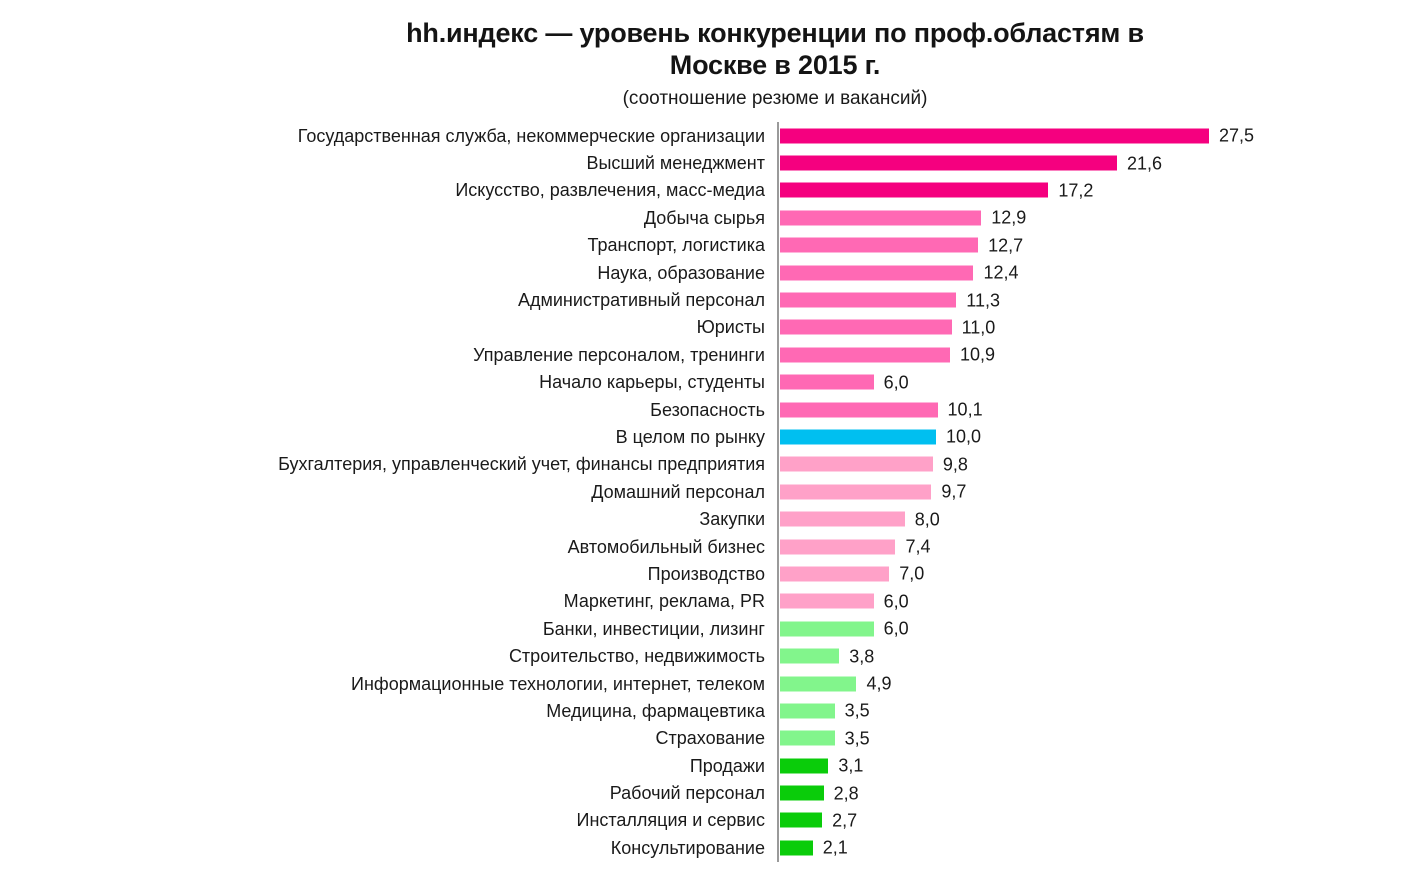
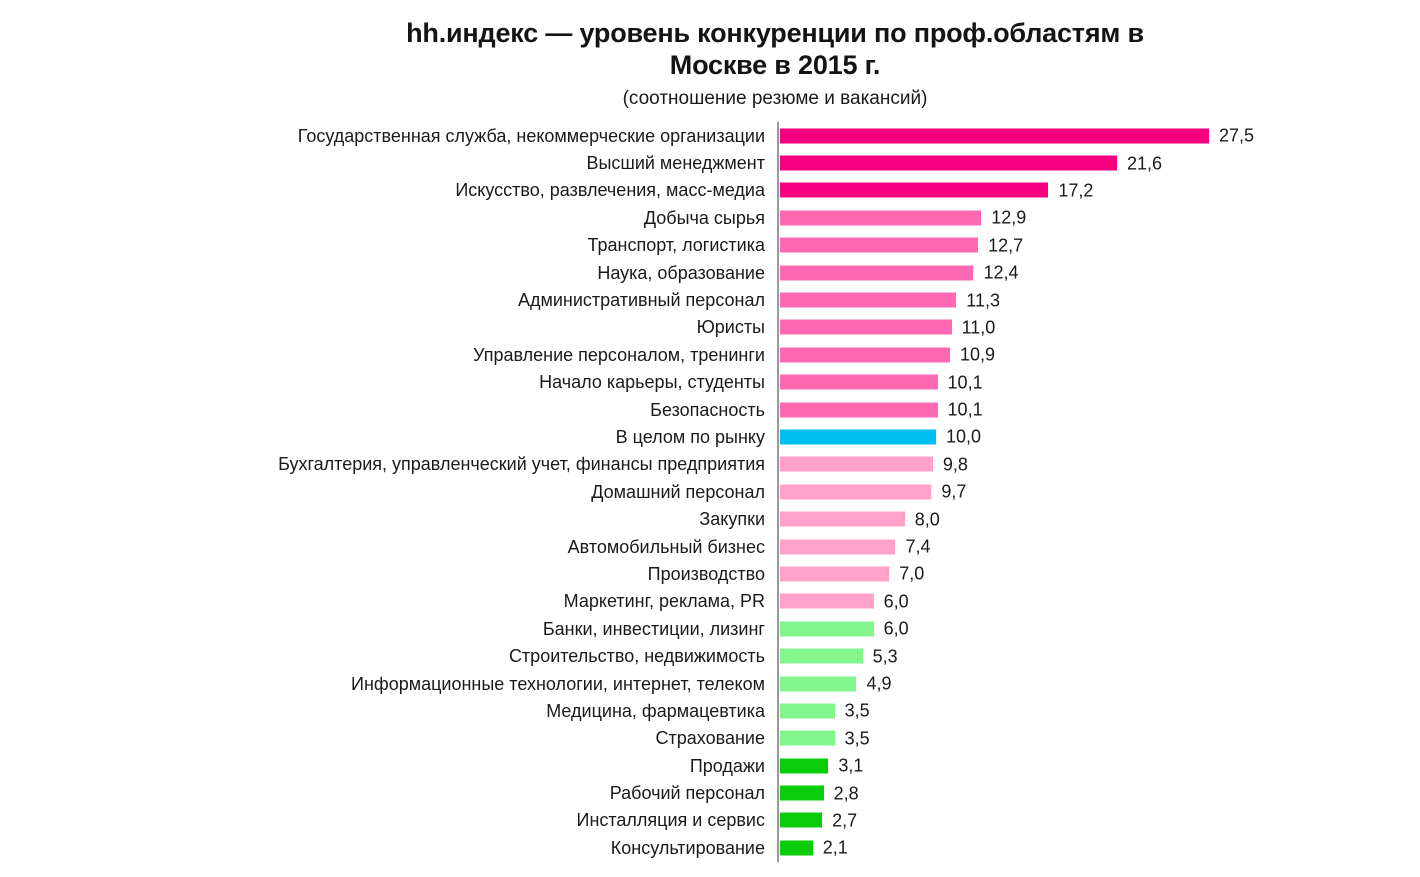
Начало карьеры, студенты: 6,0 -> 10,1
Строительство, недвижимость: 3,8 -> 5,3
